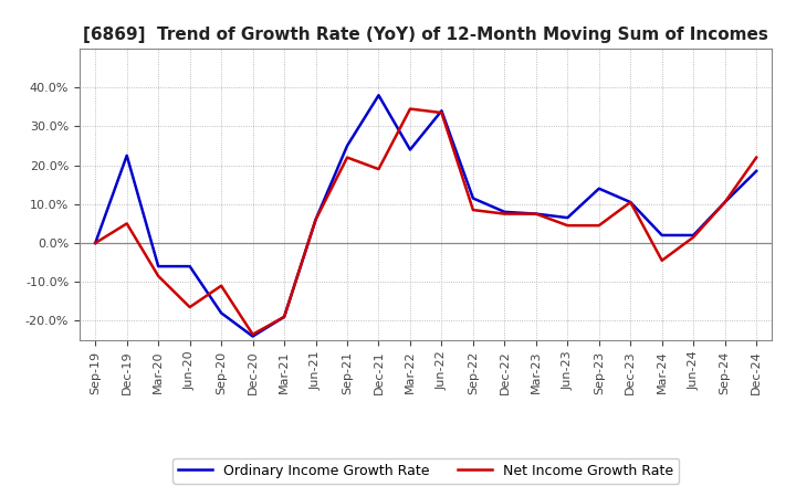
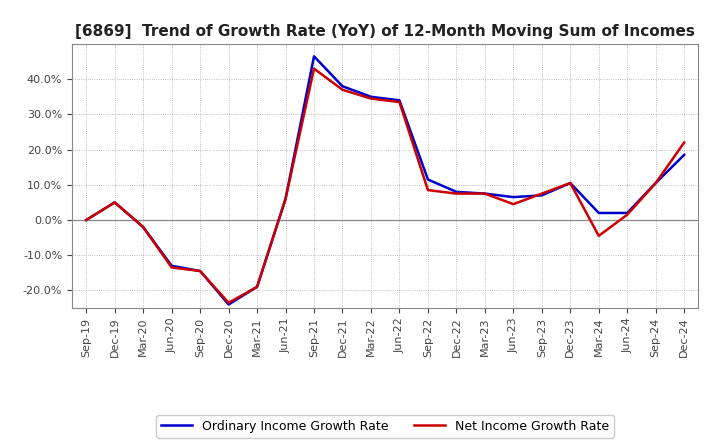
Ordinary Income Growth Rate/Dec-19: 22.5% -> 5.0%
Ordinary Income Growth Rate/Mar-20: -6.0% -> -2.0%
Net Income Growth Rate/Mar-20: -8.5% -> -2.0%
Ordinary Income Growth Rate/Jun-20: -6.0% -> -13.0%
Net Income Growth Rate/Jun-20: -16.5% -> -13.5%
Ordinary Income Growth Rate/Sep-20: -18.0% -> -14.5%
Net Income Growth Rate/Sep-20: -11.0% -> -14.5%
Ordinary Income Growth Rate/Sep-21: 25.0% -> 46.5%
Net Income Growth Rate/Sep-21: 22.0% -> 43.0%
Net Income Growth Rate/Dec-21: 19.0% -> 37.0%
Ordinary Income Growth Rate/Mar-22: 24.0% -> 35.0%
Ordinary Income Growth Rate/Sep-23: 14.0% -> 7.0%
Net Income Growth Rate/Sep-23: 4.5% -> 7.5%
